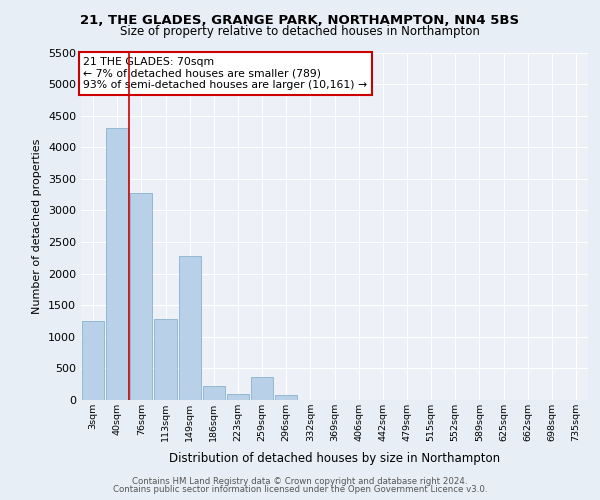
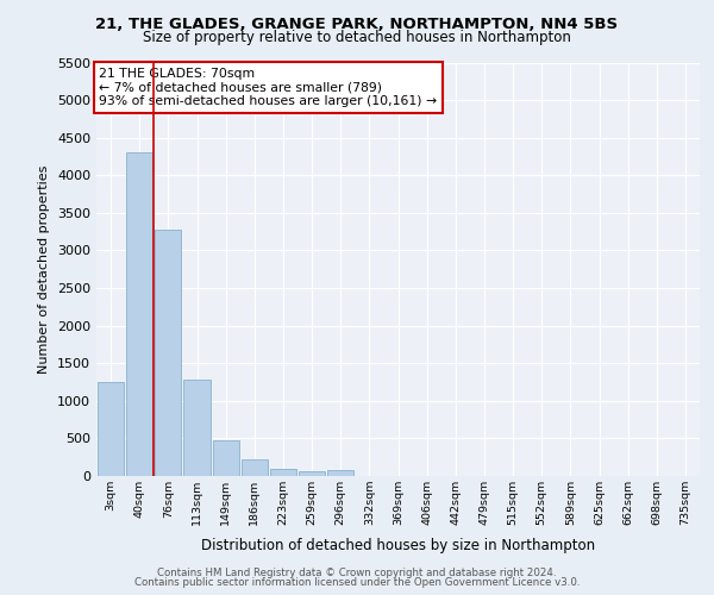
149sqm: 2280 -> 480
259sqm: 360 -> 60
